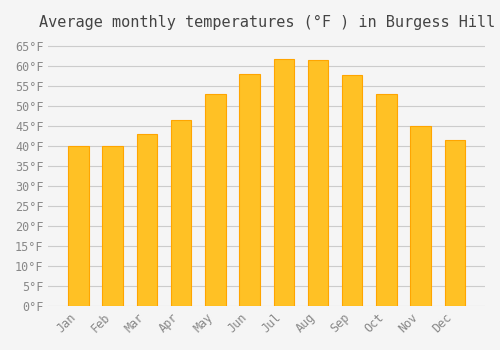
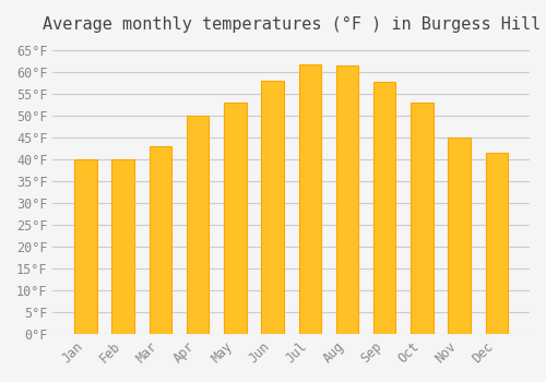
Apr: 46.5°F -> 50.0°F
